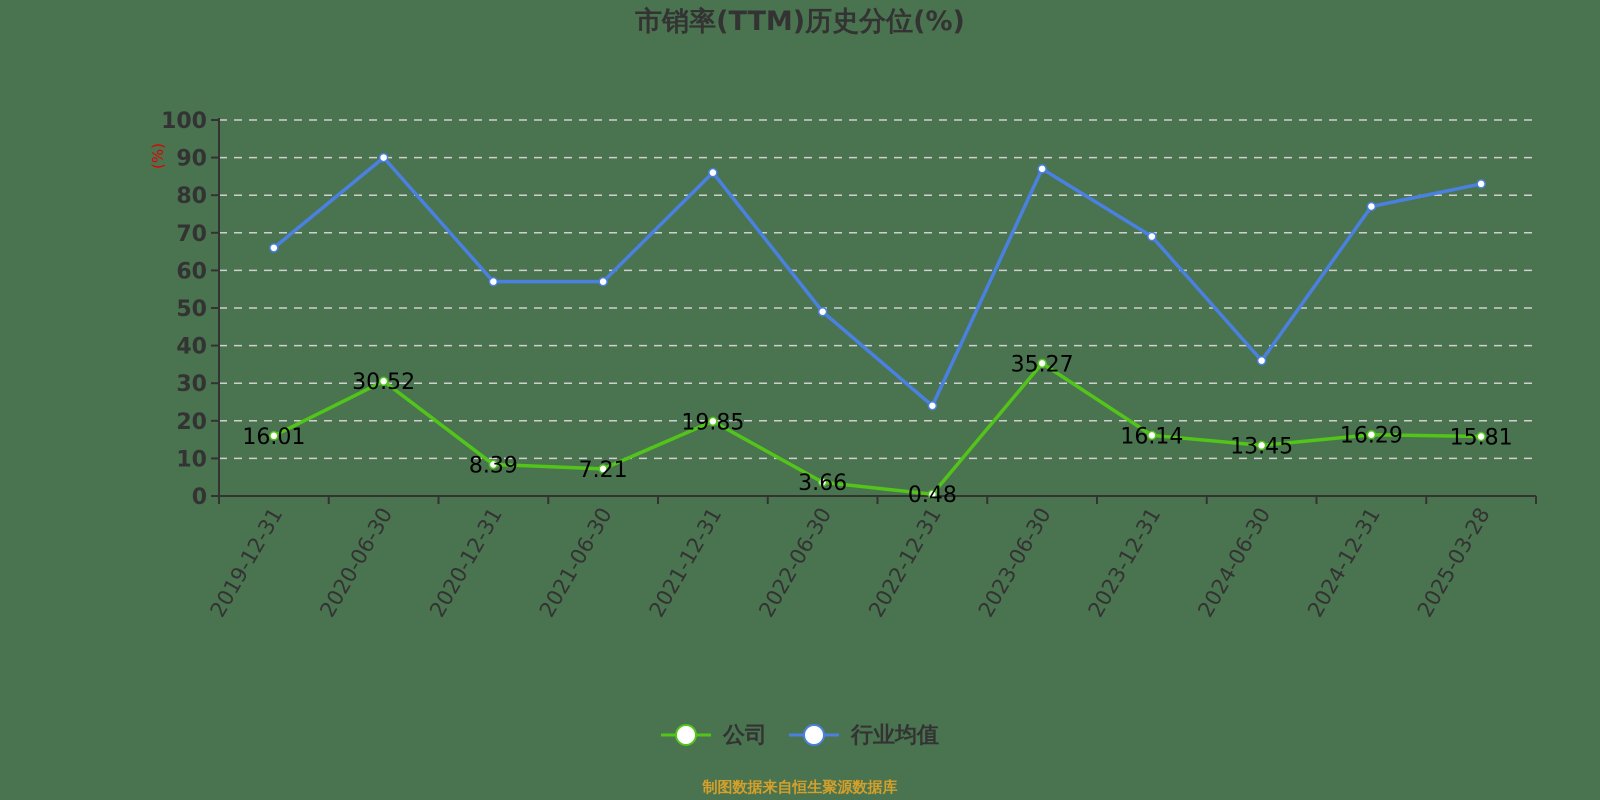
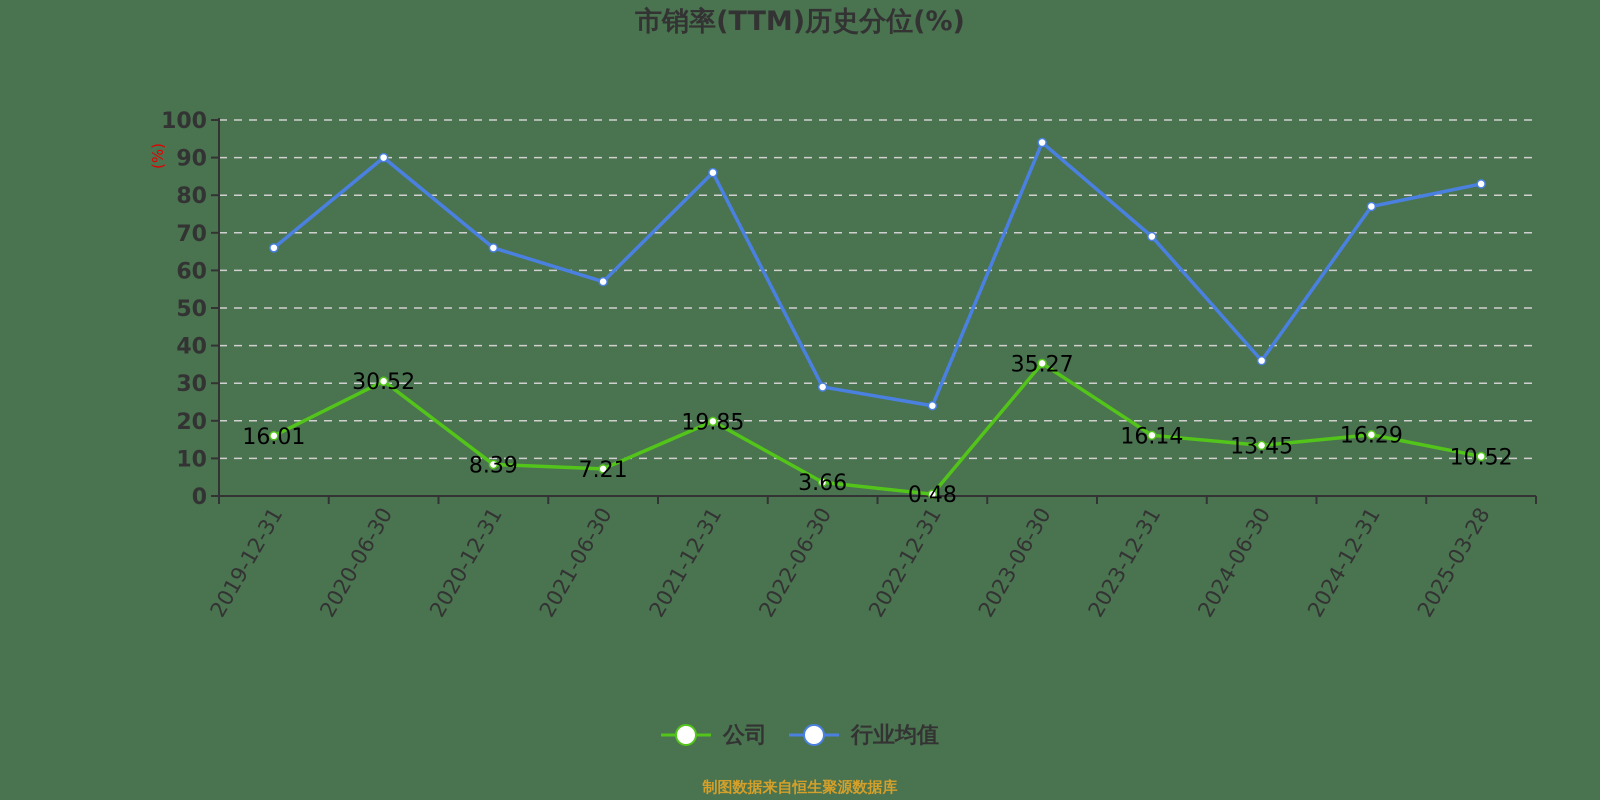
行业均值/2020-12-31: 57 -> 66
行业均值/2022-06-30: 49 -> 29
行业均值/2023-06-30: 87 -> 94
公司/2025-03-28: 15.81 -> 10.52
